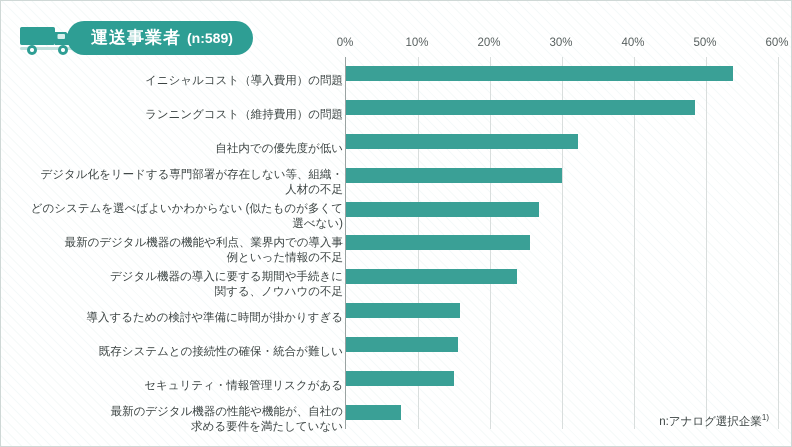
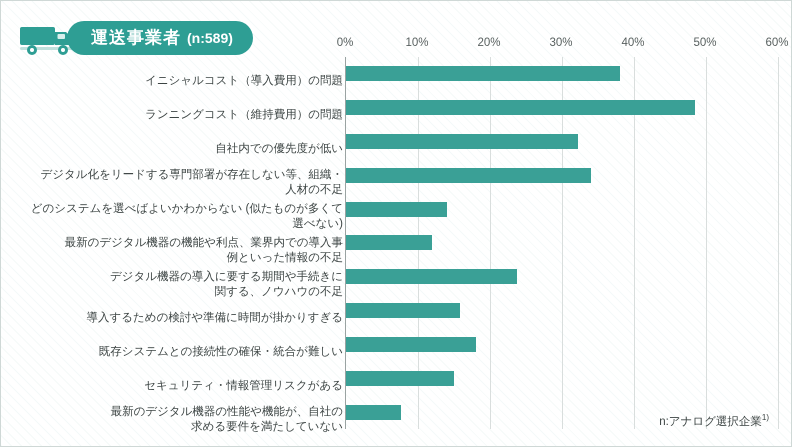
イニシャルコスト（導入費用）の問題: 54% -> 38%
デジタル化をリードする専門部署が存在しない等、組織・ 人材の不足: 30% -> 34%
どのシステムを選べばよいかわからない (似たものが多くて 選べない): 27% -> 14%
最新のデジタル機器の機能や利点、業界内での導入事 例といった情報の不足: 26% -> 12%
既存システムとの接続性の確保・統合が難しい: 16% -> 18%
